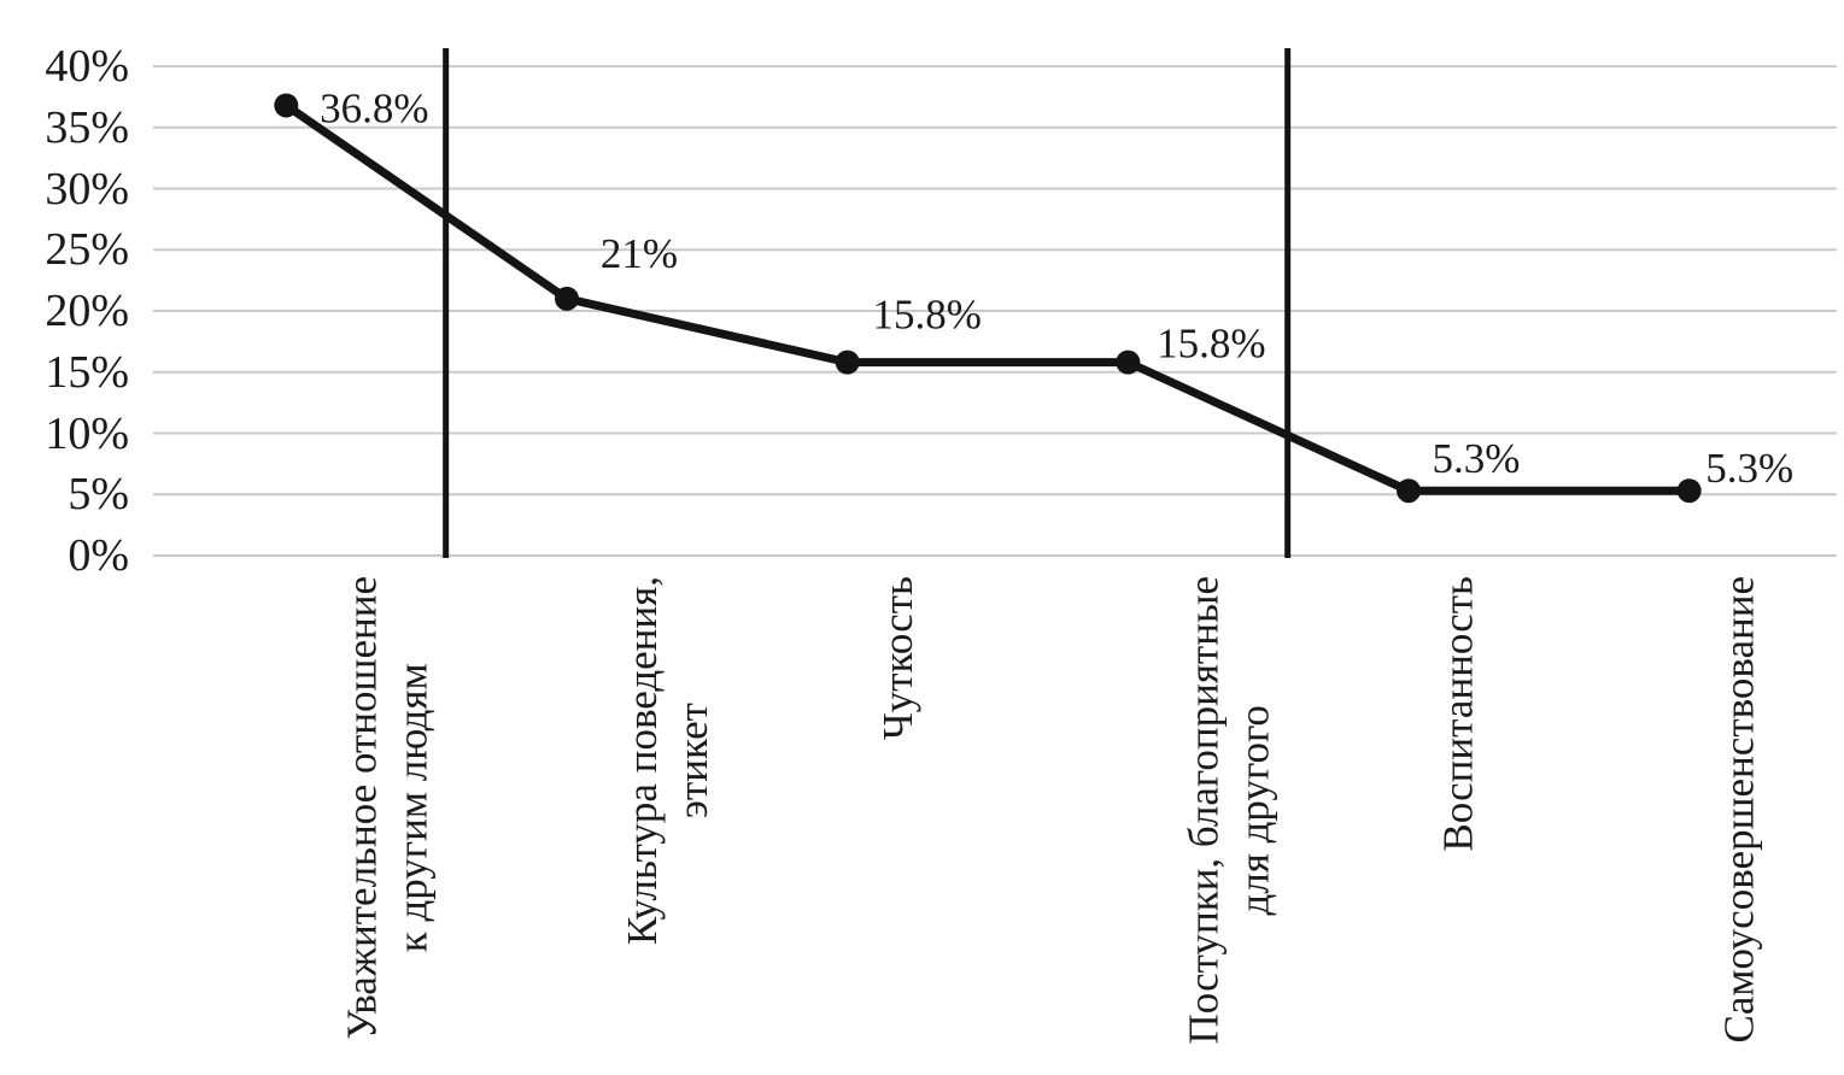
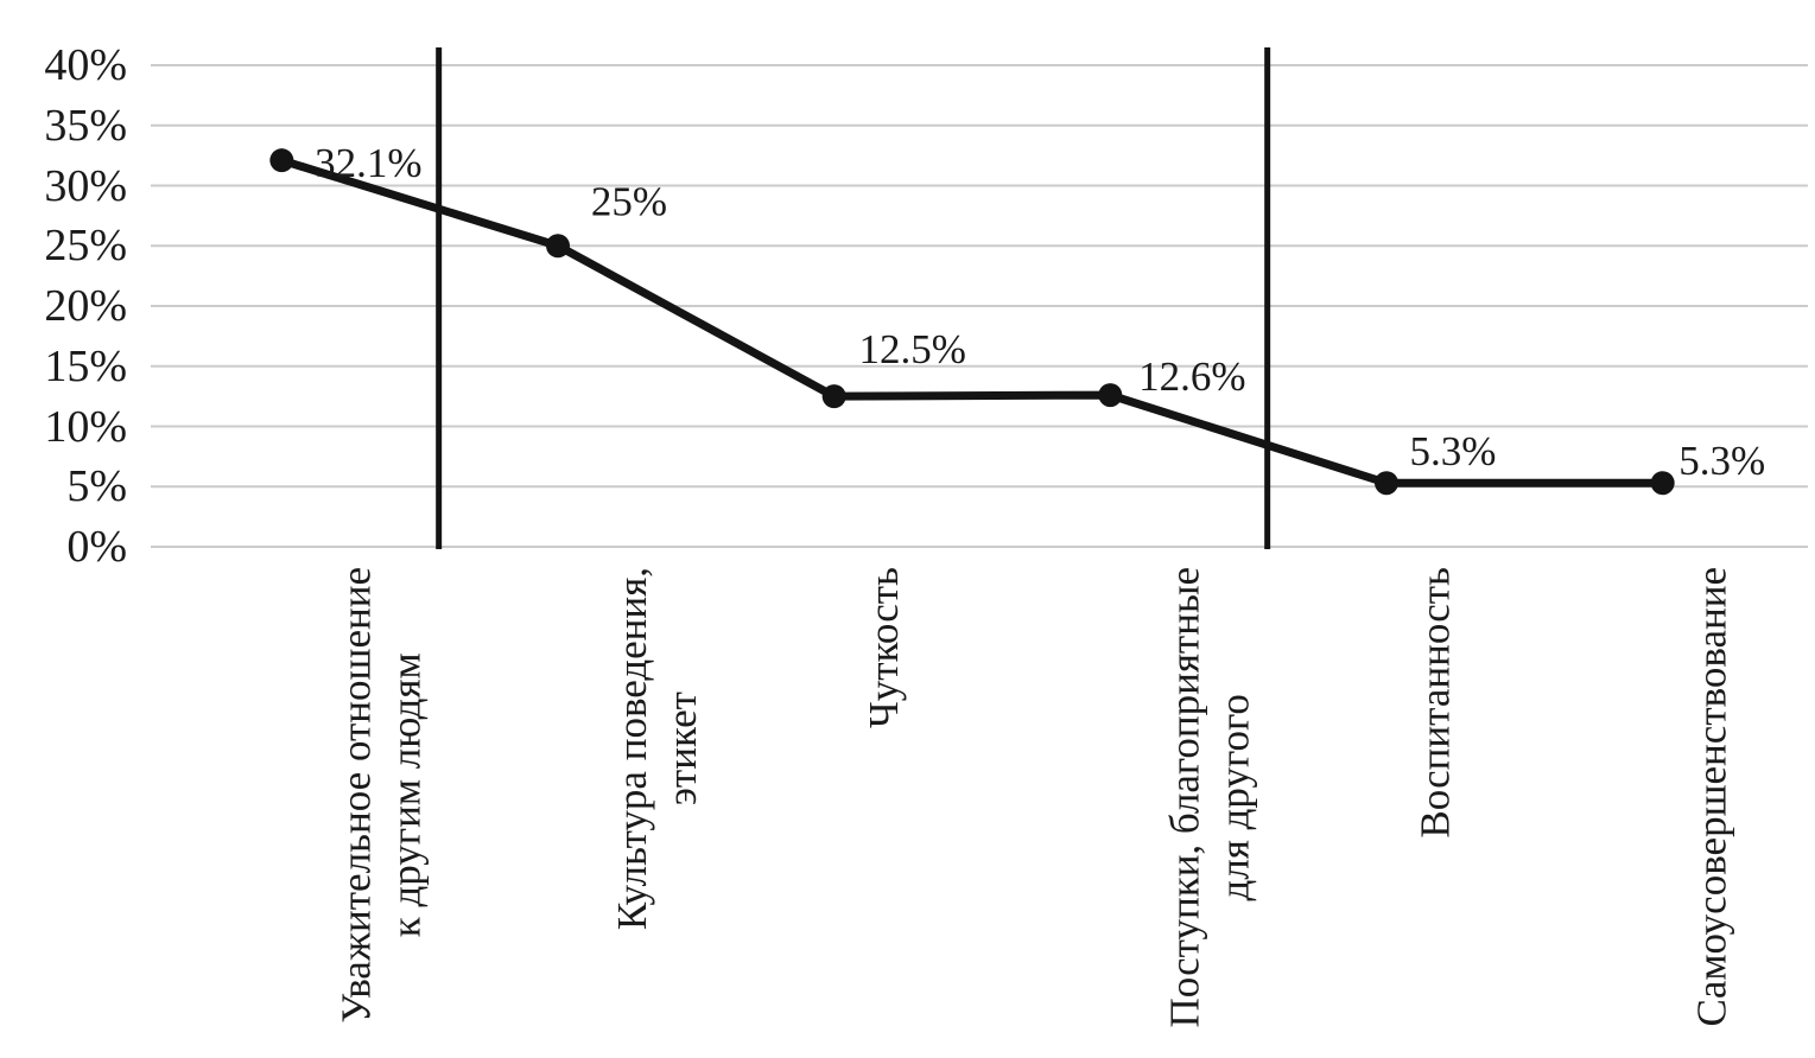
Уважительное отношение к другим людям: 36.8% -> 32.1%
Культура поведения, этикет: 21% -> 25%
Чуткость: 15.8% -> 12.5%
Поступки, благоприятные для другого: 15.8% -> 12.6%
